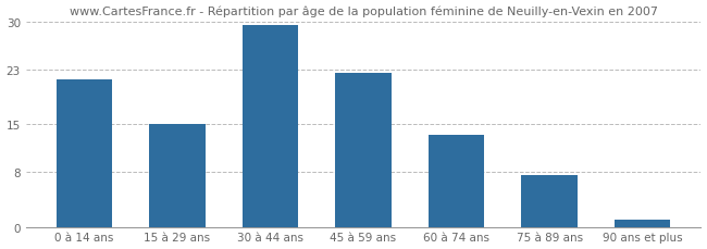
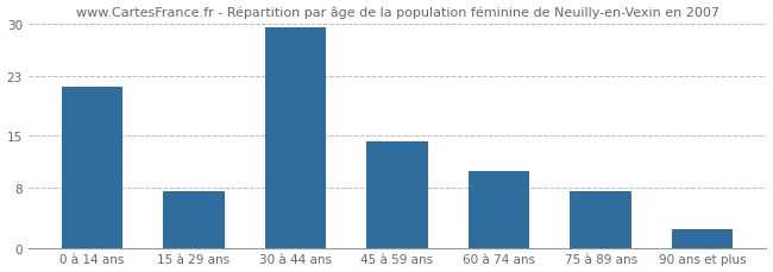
15 à 29 ans: 15.0 -> 7.6
45 à 59 ans: 22.5 -> 14.2
60 à 74 ans: 13.5 -> 10.2
90 ans et plus: 1.0 -> 2.4
